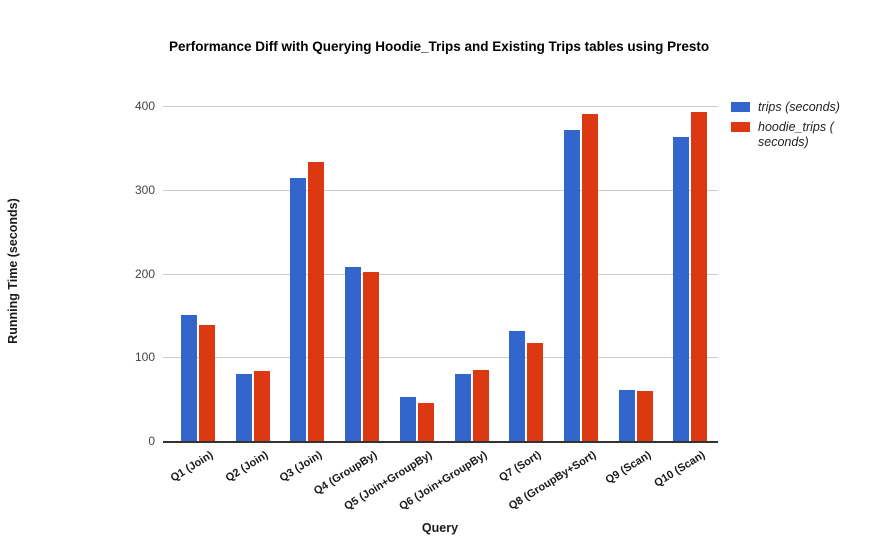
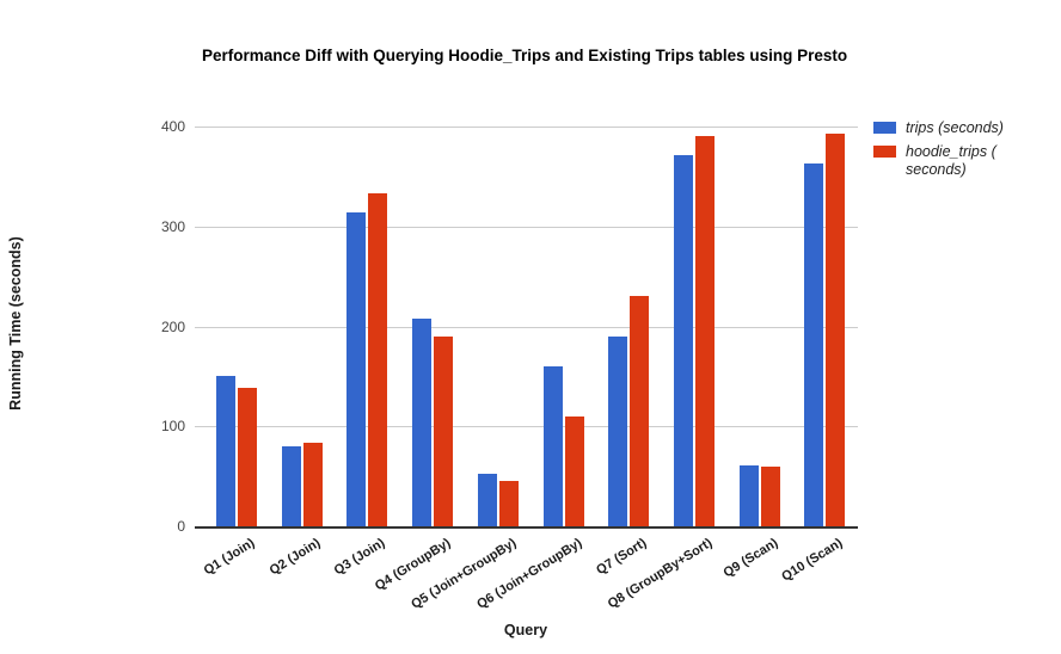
hoodie_trips (seconds)/Q4 (GroupBy): 200 -> 190
trips (seconds)/Q6 (Join+GroupBy): 80 -> 160
hoodie_trips (seconds)/Q6 (Join+GroupBy): 80 -> 110
trips (seconds)/Q7 (Sort): 130 -> 190
hoodie_trips (seconds)/Q7 (Sort): 120 -> 230
